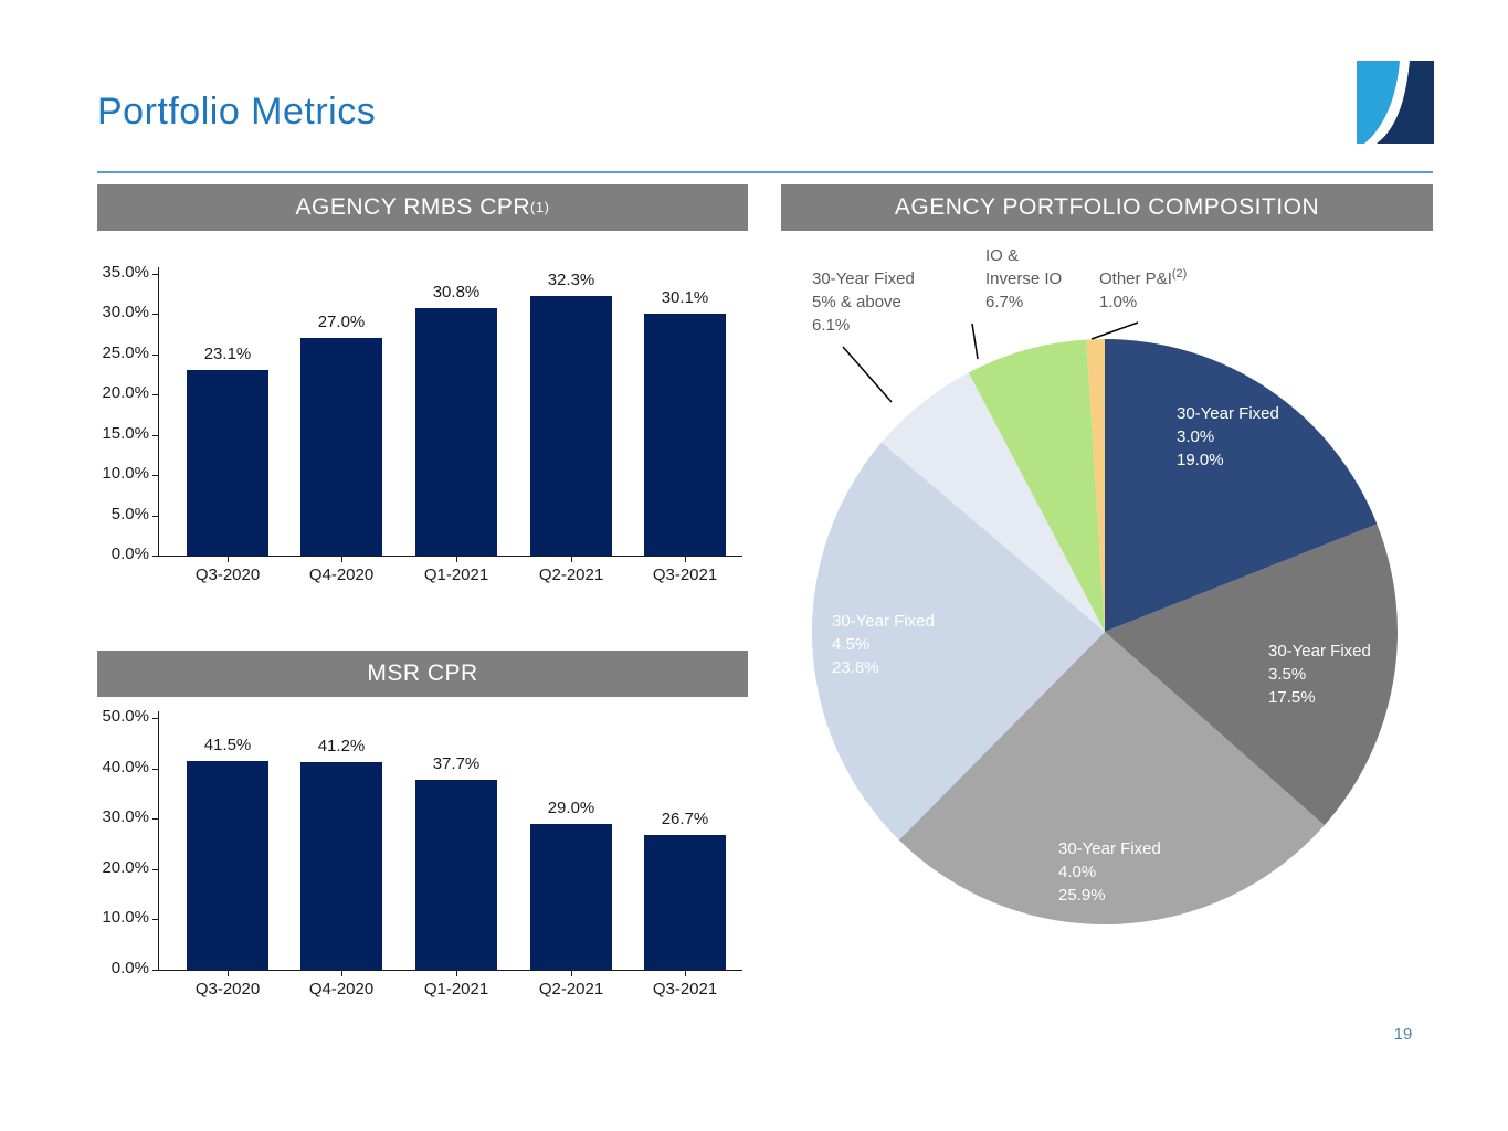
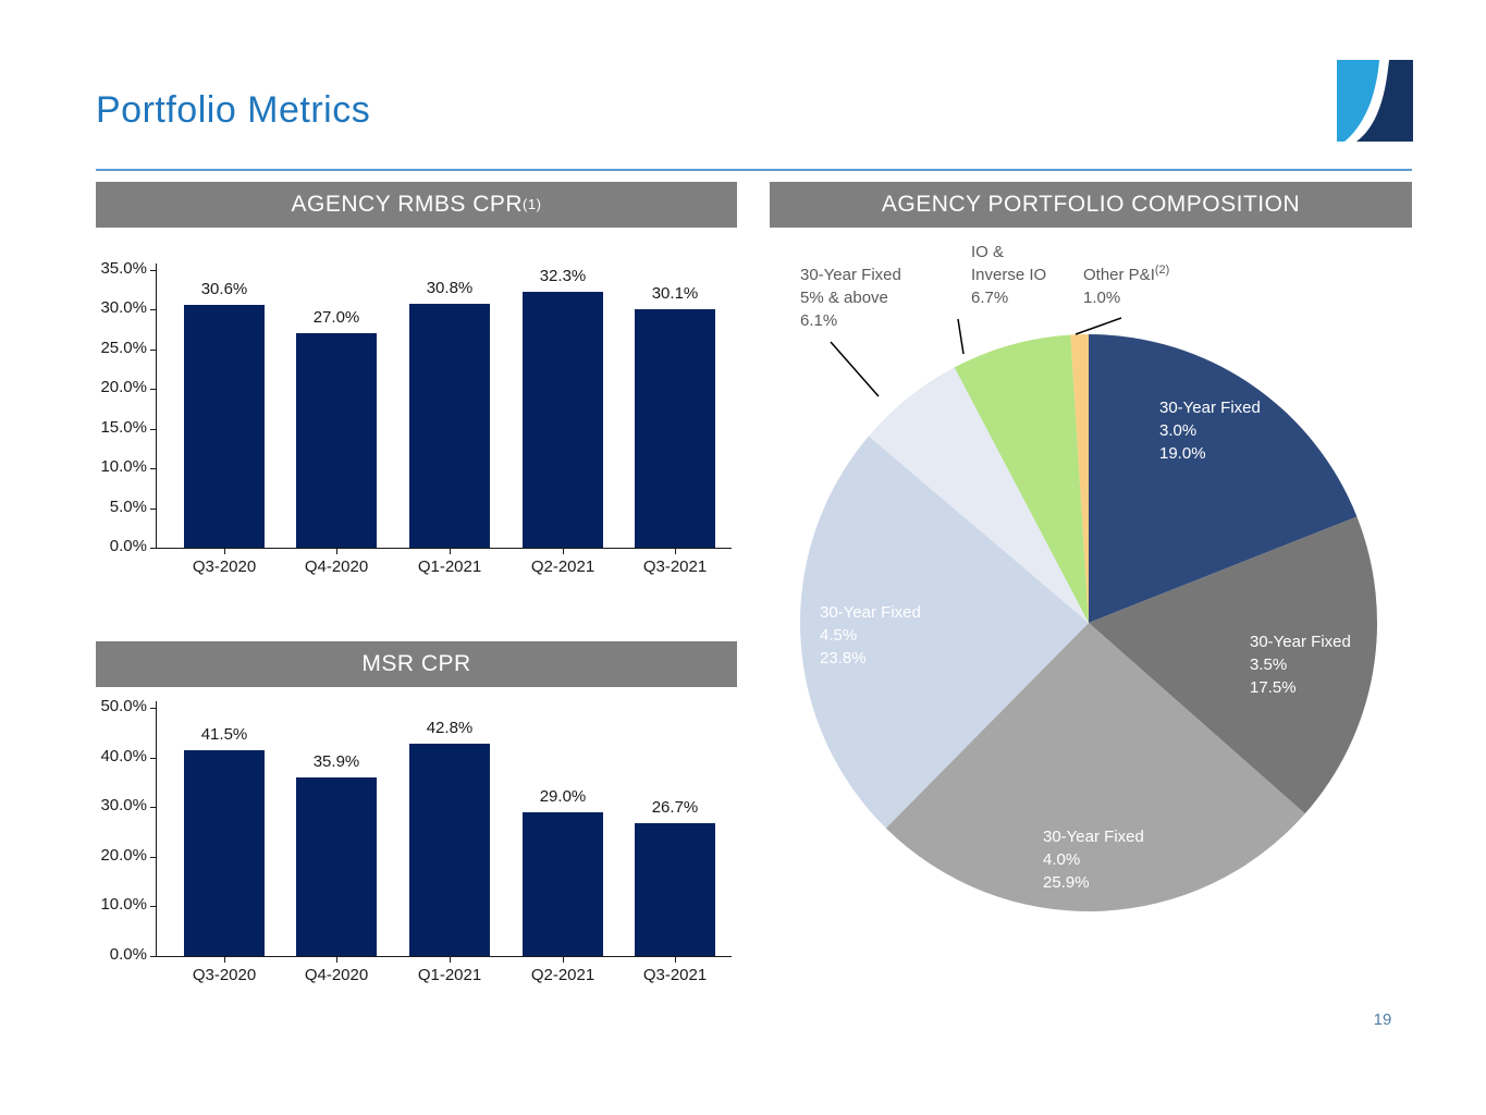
AGENCY RMBS CPR(1)/Q3-2020: 23.1% -> 30.6%
MSR CPR/Q4-2020: 41.2% -> 35.9%
MSR CPR/Q1-2021: 37.7% -> 42.8%
